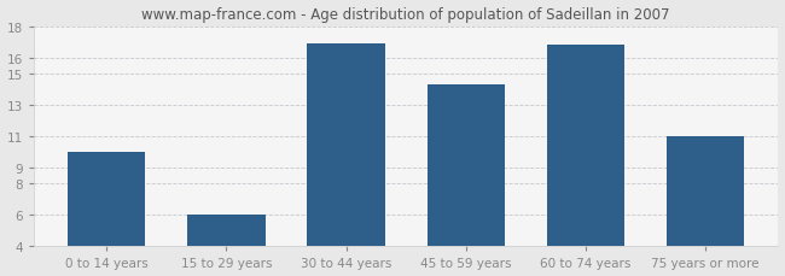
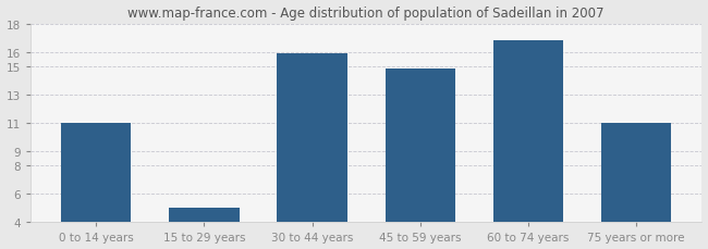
0 to 14 years: 10.0 -> 11.0
15 to 29 years: 6.0 -> 5.0
30 to 44 years: 16.9 -> 15.9
45 to 59 years: 14.3 -> 14.8
